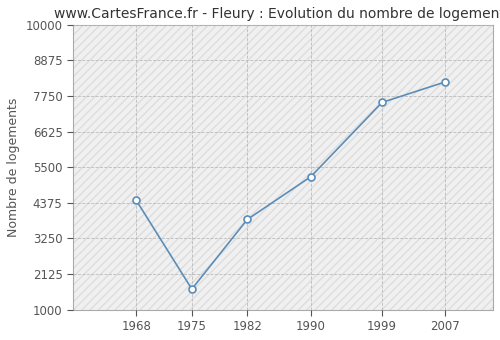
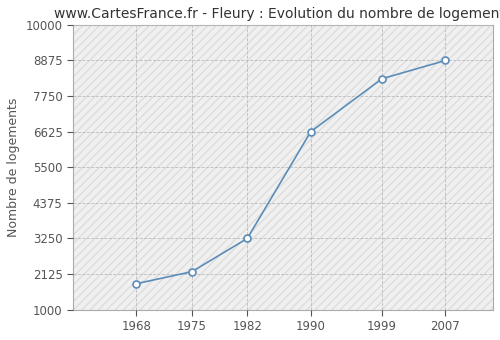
1968: 4450 -> 1820
1975: 1650 -> 2200
1982: 3850 -> 3250
1990: 5200 -> 6620
1999: 7550 -> 8300
2007: 8200 -> 8880
